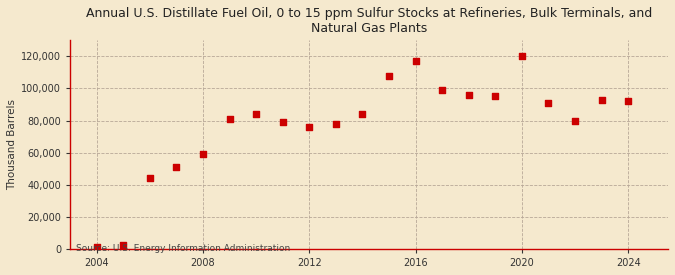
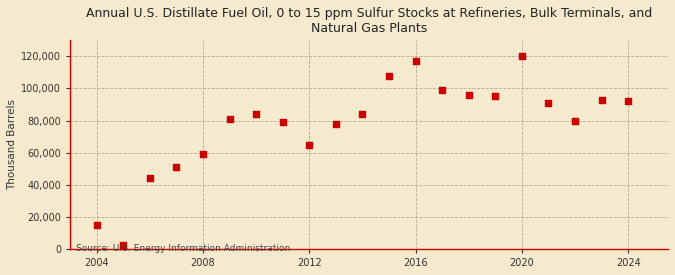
2004: 1,000 -> 15,000
2012: 76,000 -> 65,000
